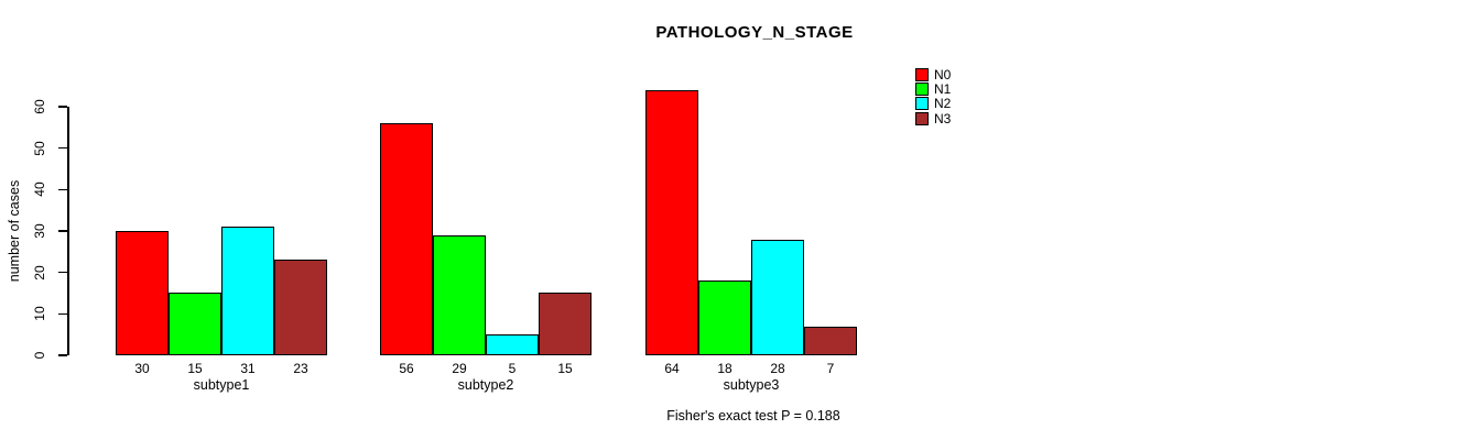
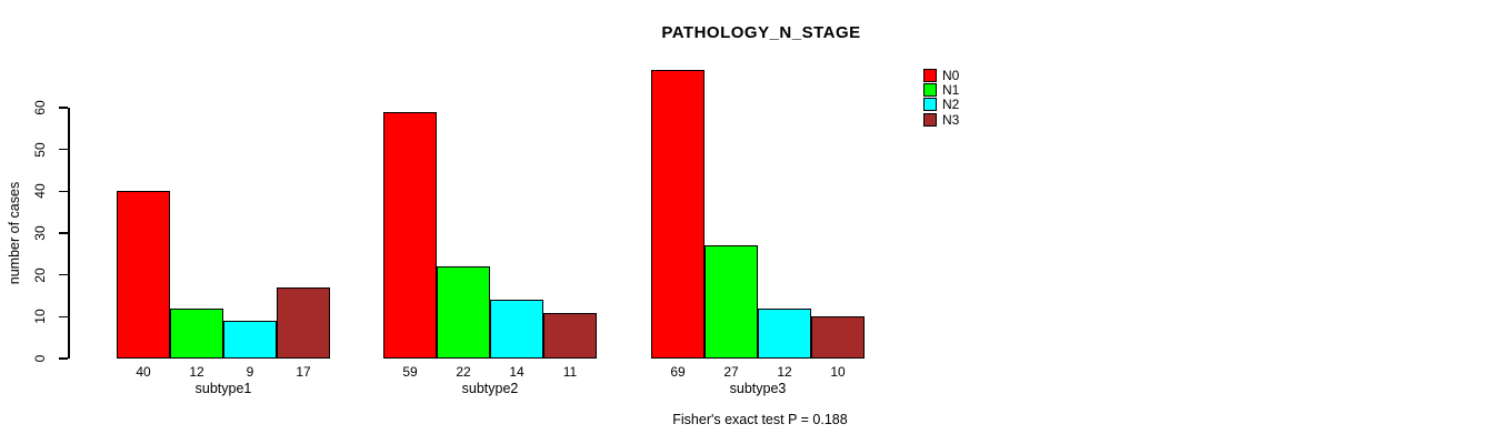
N0/subtype1: 30 -> 40
N1/subtype1: 15 -> 12
N2/subtype1: 31 -> 9
N3/subtype1: 23 -> 17
N0/subtype2: 56 -> 59
N1/subtype2: 29 -> 22
N2/subtype2: 5 -> 14
N3/subtype2: 15 -> 11
N0/subtype3: 64 -> 69
N1/subtype3: 18 -> 27
N2/subtype3: 28 -> 12
N3/subtype3: 7 -> 10
